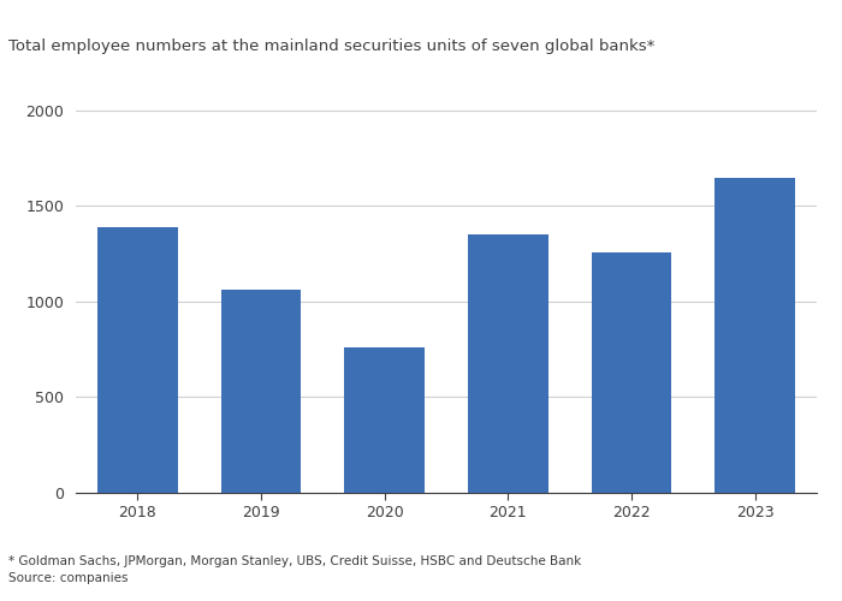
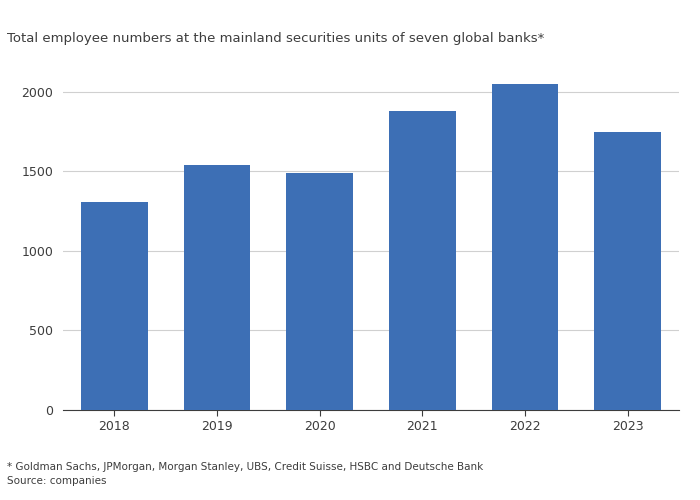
2018: 1390 -> 1310
2019: 1060 -> 1540
2020: 760 -> 1490
2021: 1350 -> 1880
2022: 1260 -> 2050
2023: 1650 -> 1750
